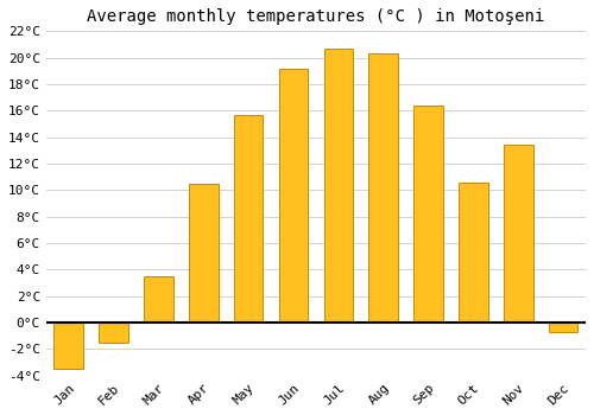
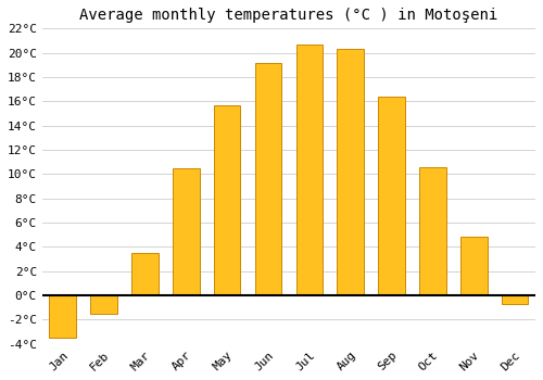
Nov: 13.4°C -> 4.8°C
